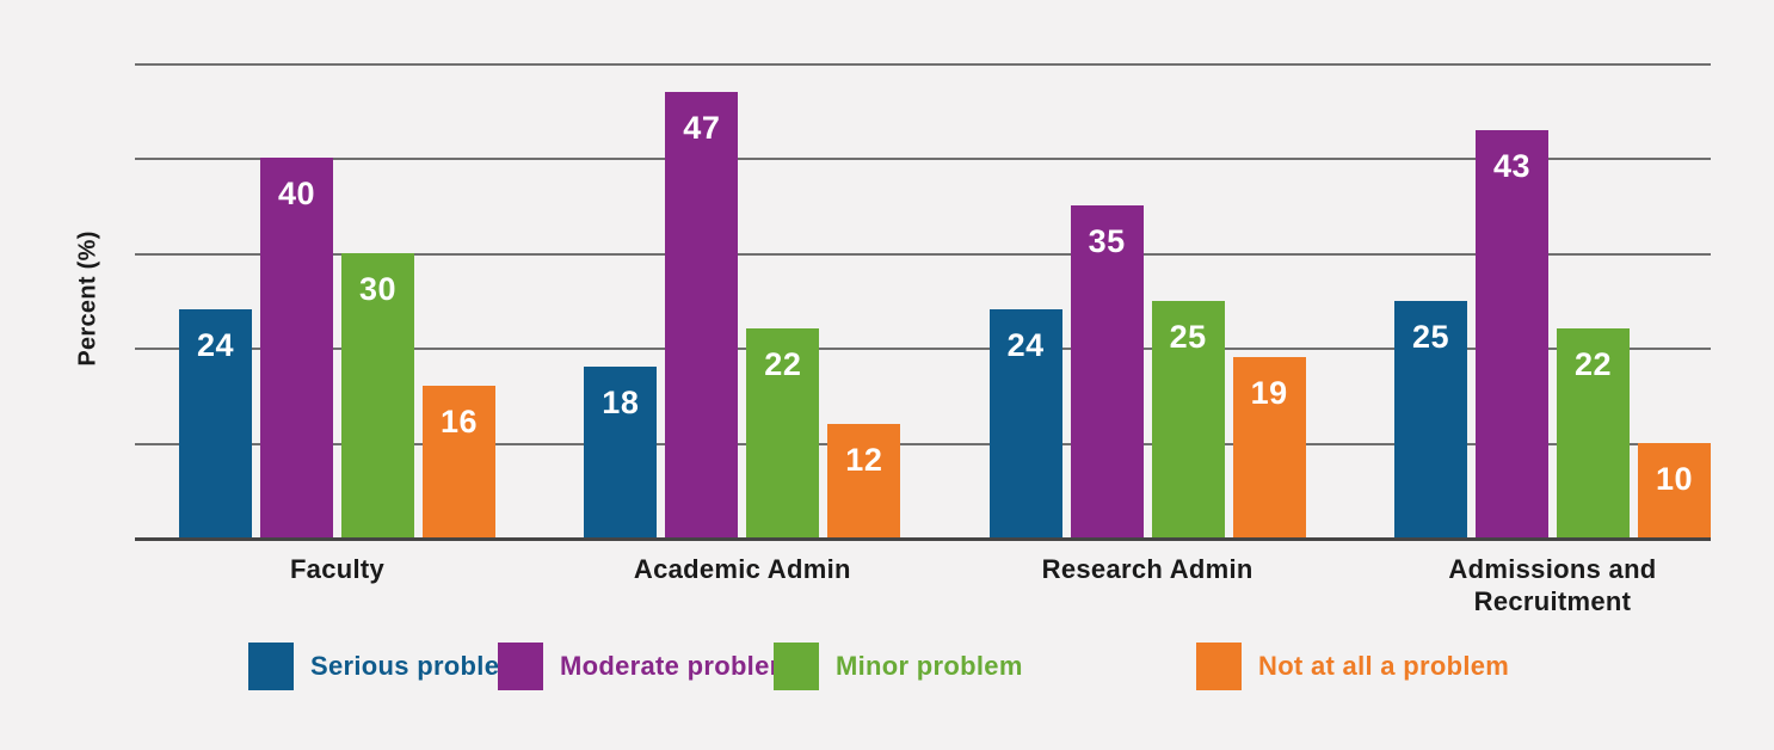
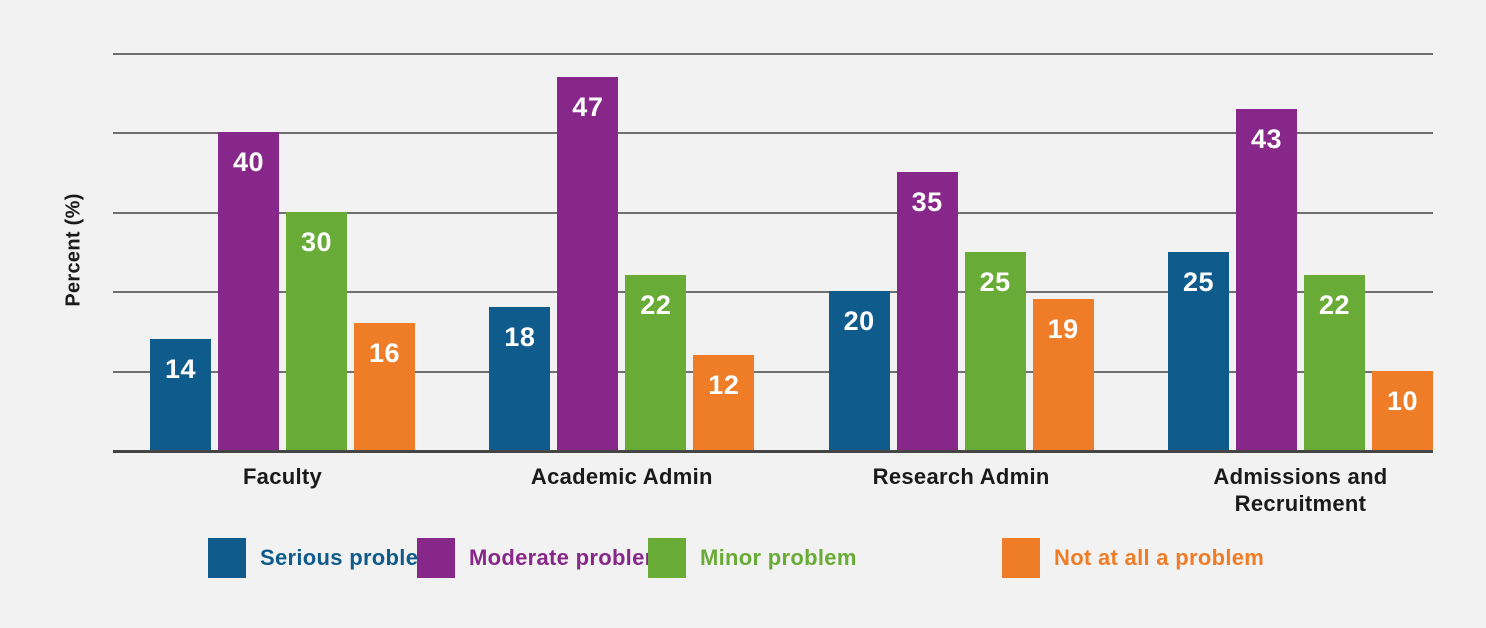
Serious problem/Faculty: 24 -> 14
Serious problem/Research Admin: 24 -> 20
